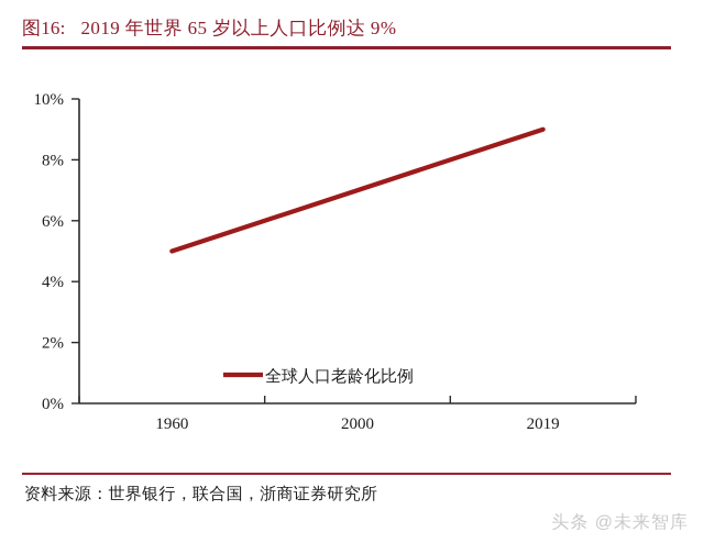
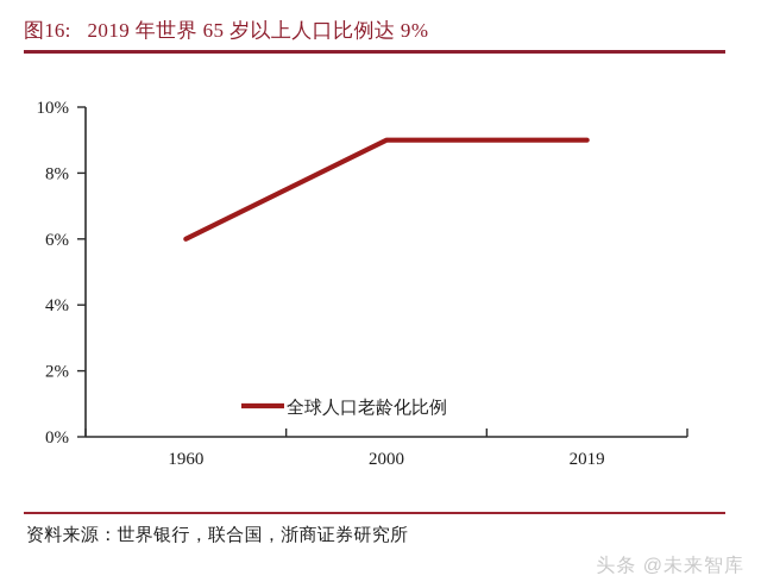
1960: 5% -> 6%
2000: 7% -> 9%
